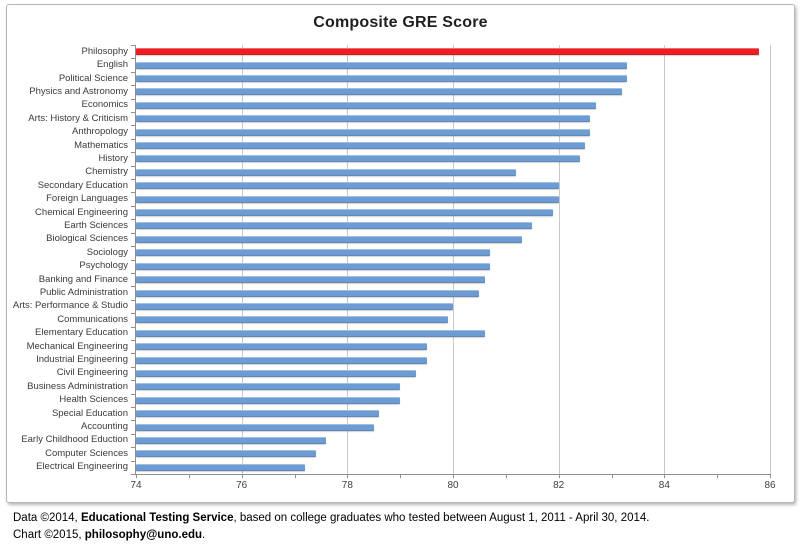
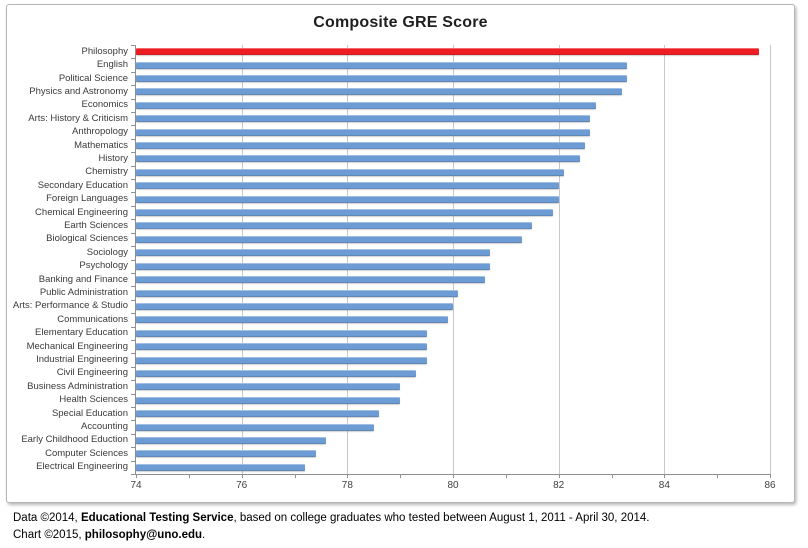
Chemistry: 81.2 -> 82.1
Public Administration: 80.5 -> 80.1
Elementary Education: 80.6 -> 79.5
